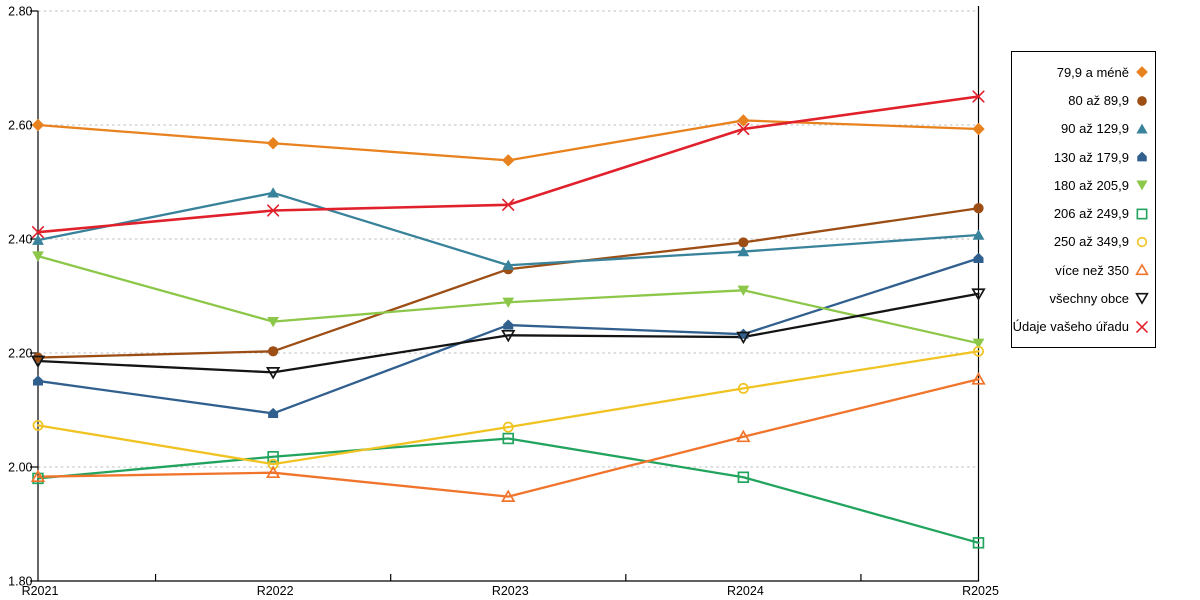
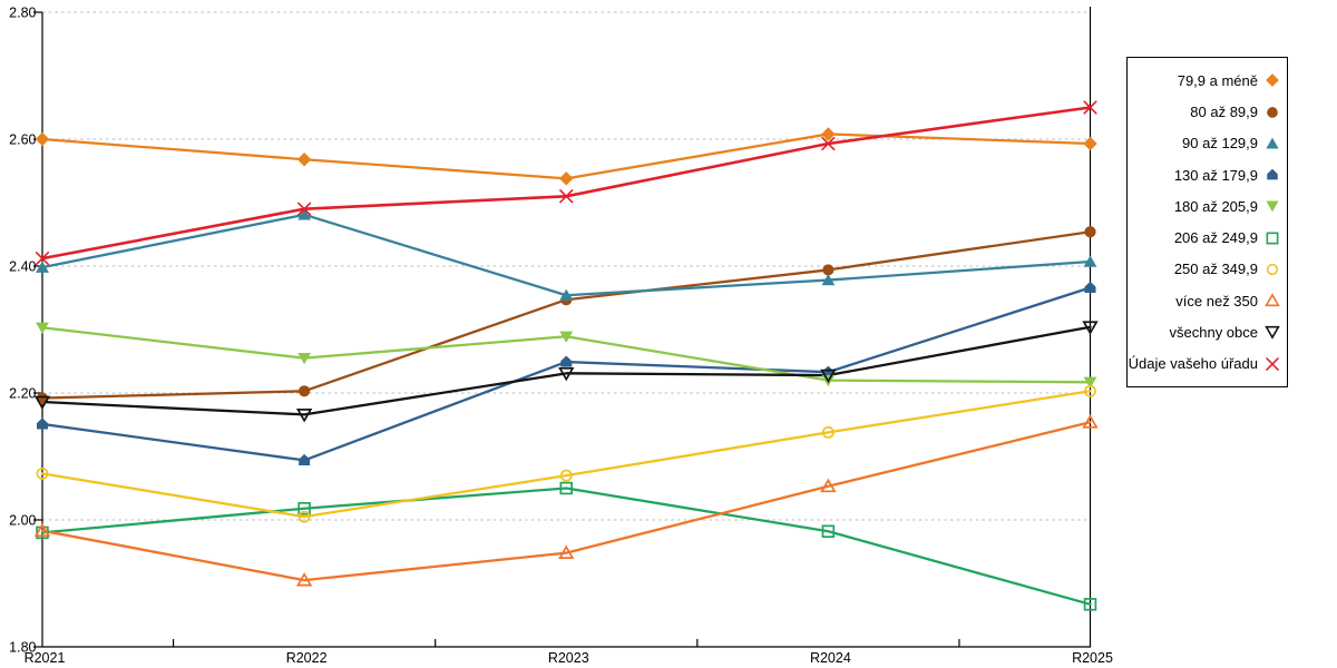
180 až 205,9/R2021: 2.37 -> 2.30
více než 350/R2022: 1.99 -> 1.91
Údaje vašeho úřadu/R2022: 2.45 -> 2.49
Údaje vašeho úřadu/R2023: 2.46 -> 2.51
180 až 205,9/R2024: 2.31 -> 2.22
